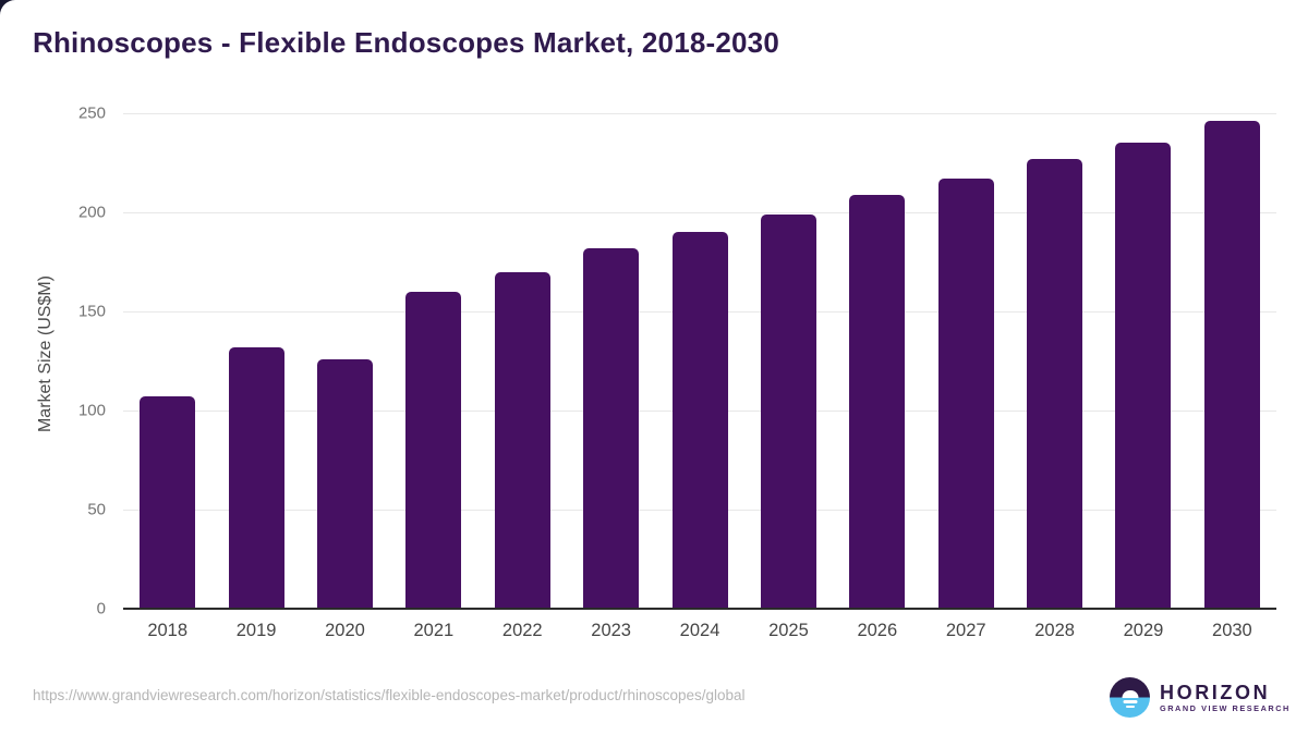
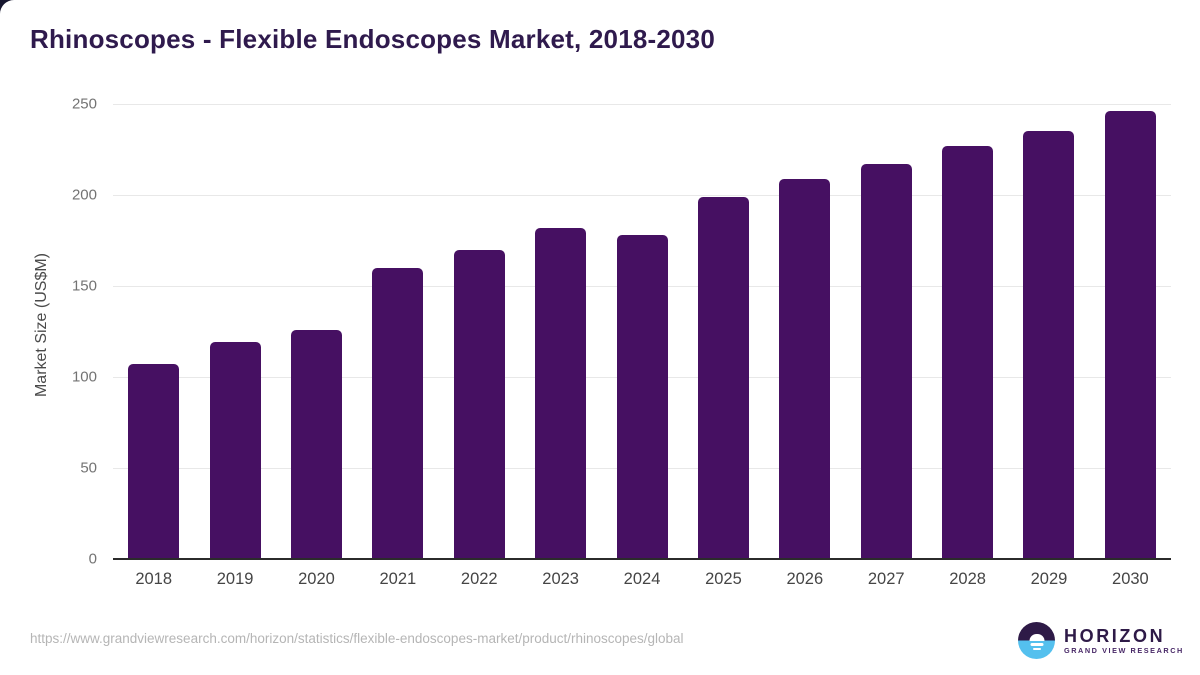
2019: 132 -> 119
2024: 190 -> 178
